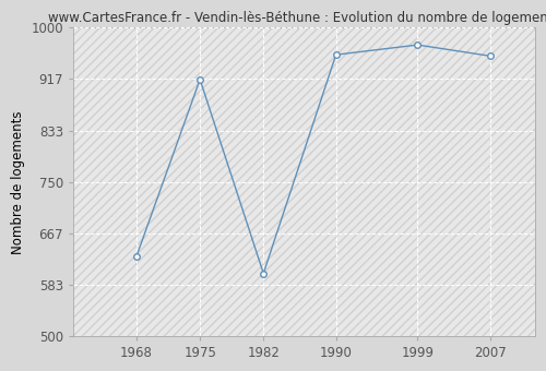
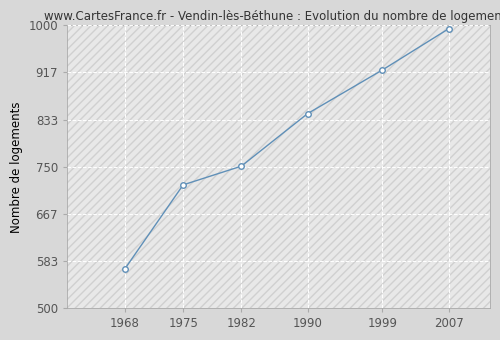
1968: 630 -> 570
1975: 916 -> 718
1982: 602 -> 751
1990: 956 -> 844
1999: 972 -> 921
2007: 954 -> 994
